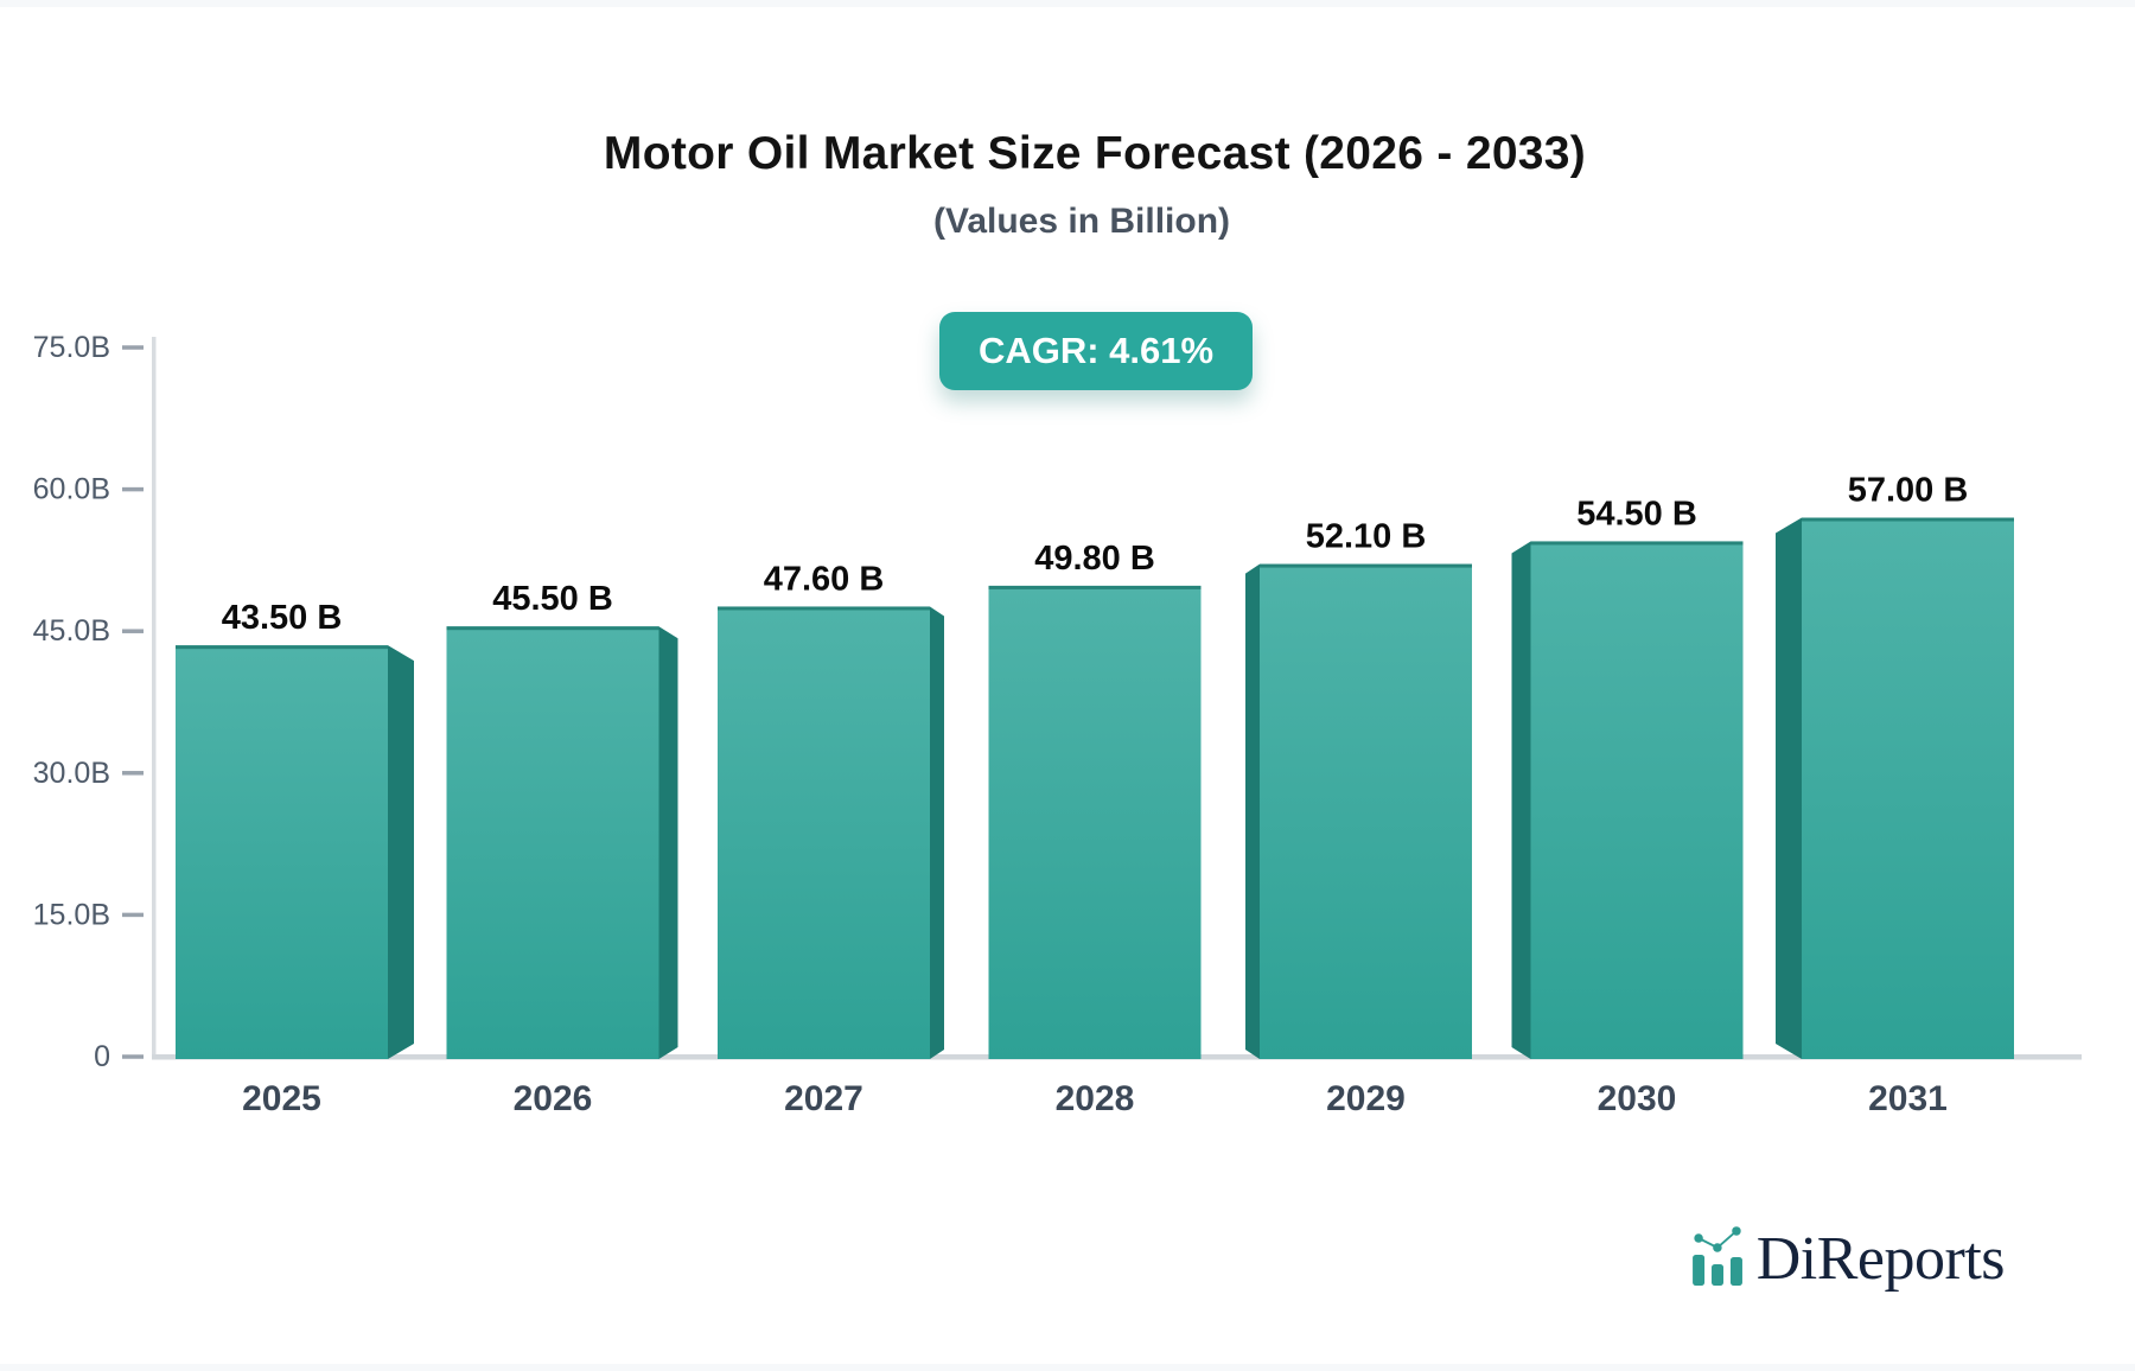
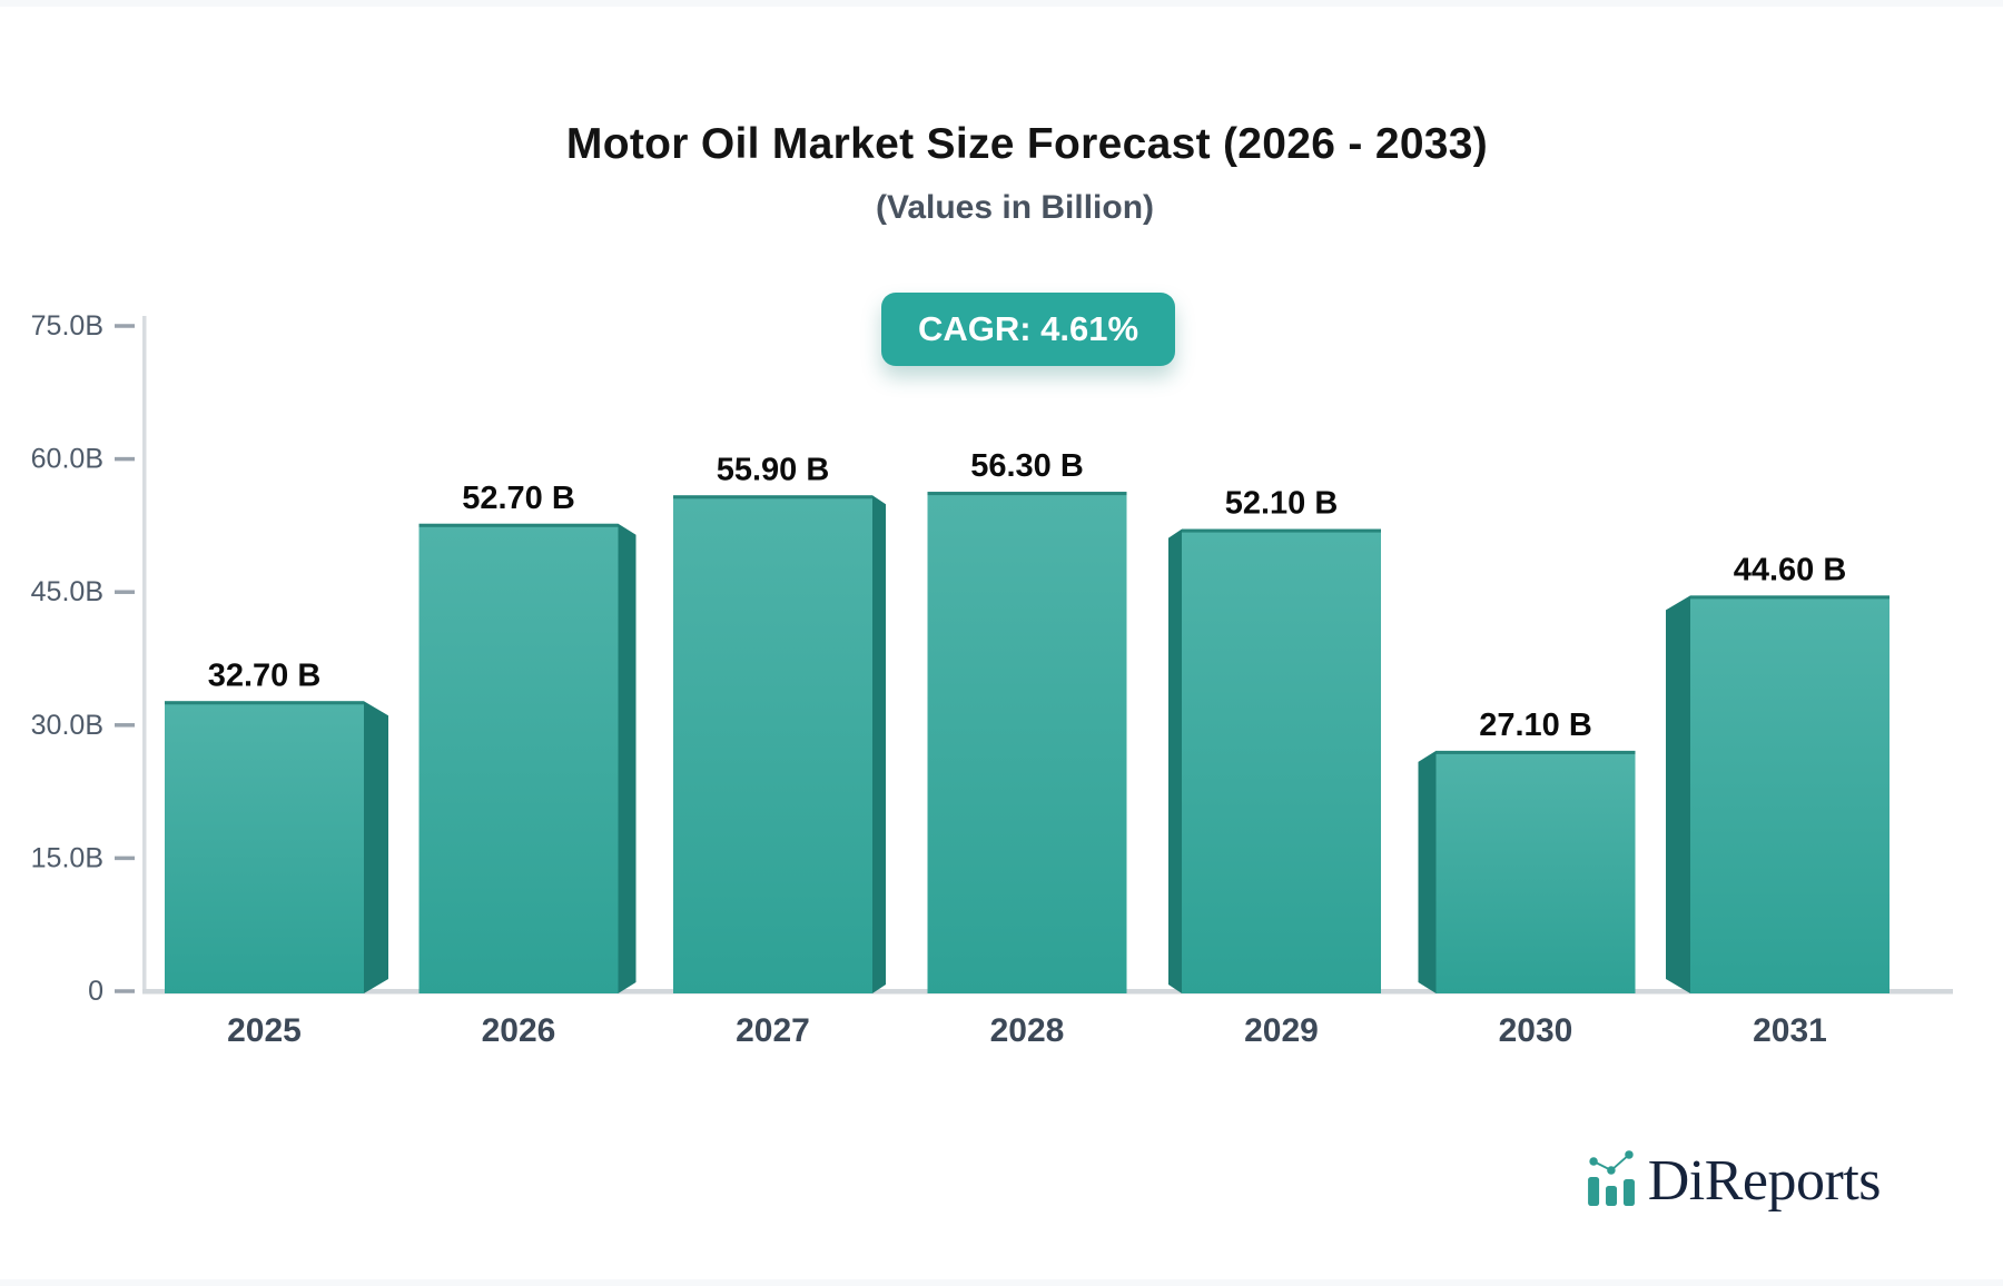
2025: 43.50 -> 32.70
2026: 45.50 -> 52.70
2027: 47.60 -> 55.90
2028: 49.80 -> 56.30
2030: 54.50 -> 27.10
2031: 57.00 -> 44.60
